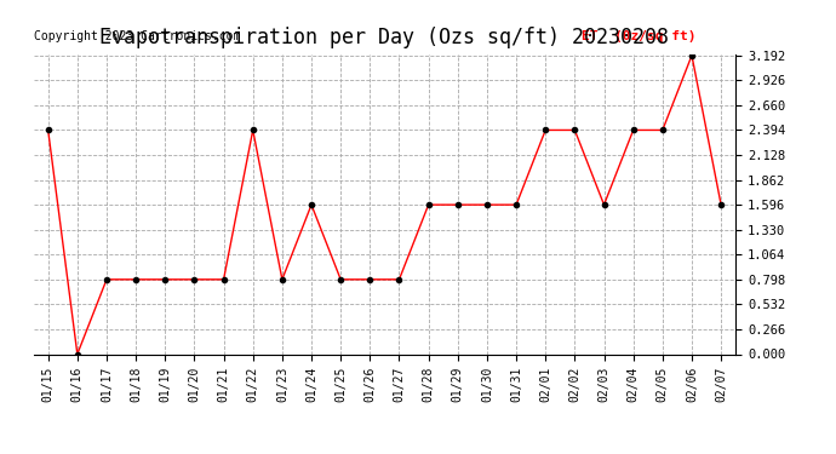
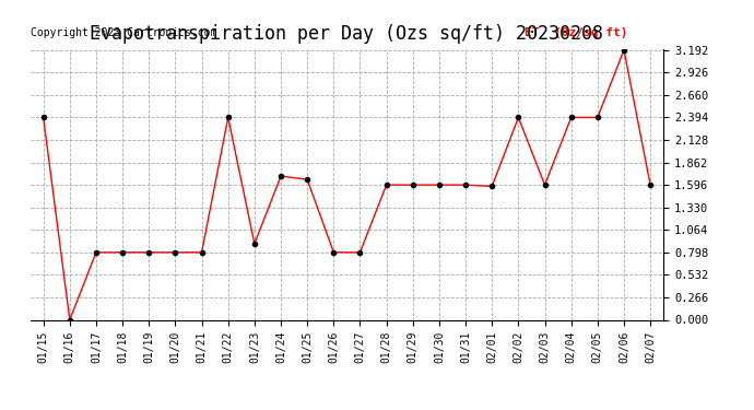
01/23: 0.80 -> 0.90
01/24: 1.60 -> 1.70
01/25: 0.80 -> 1.66
02/01: 2.39 -> 1.58
